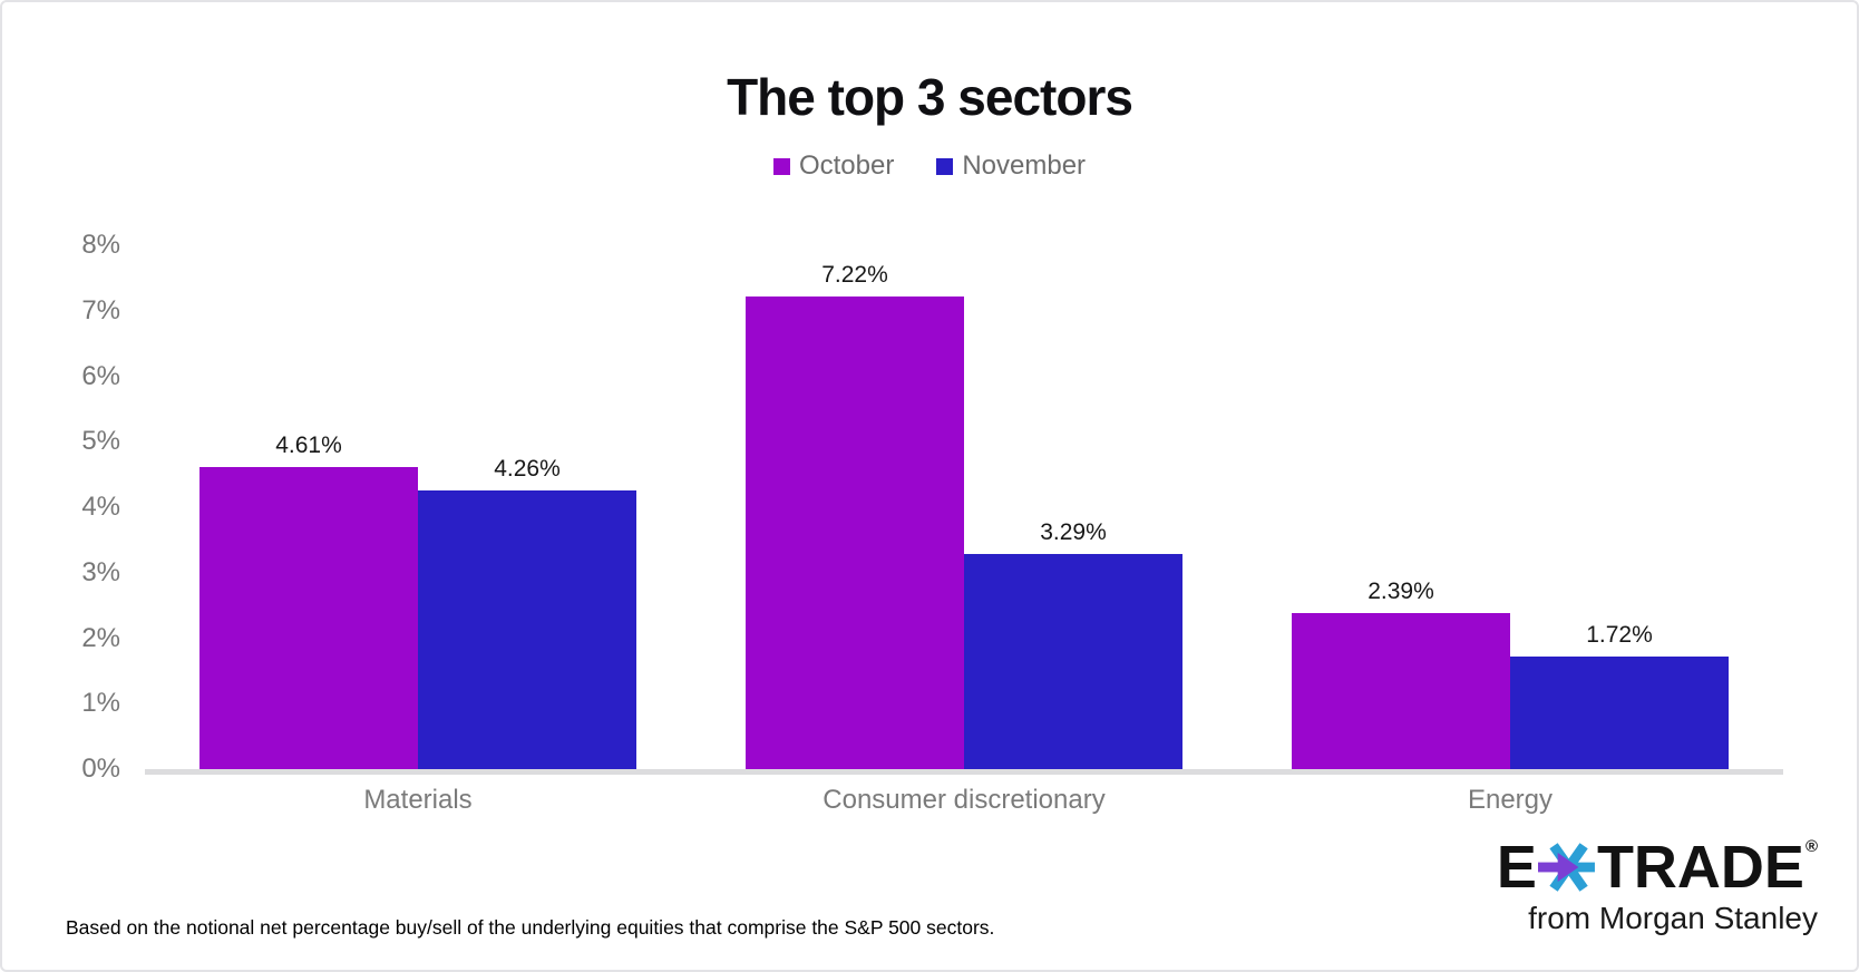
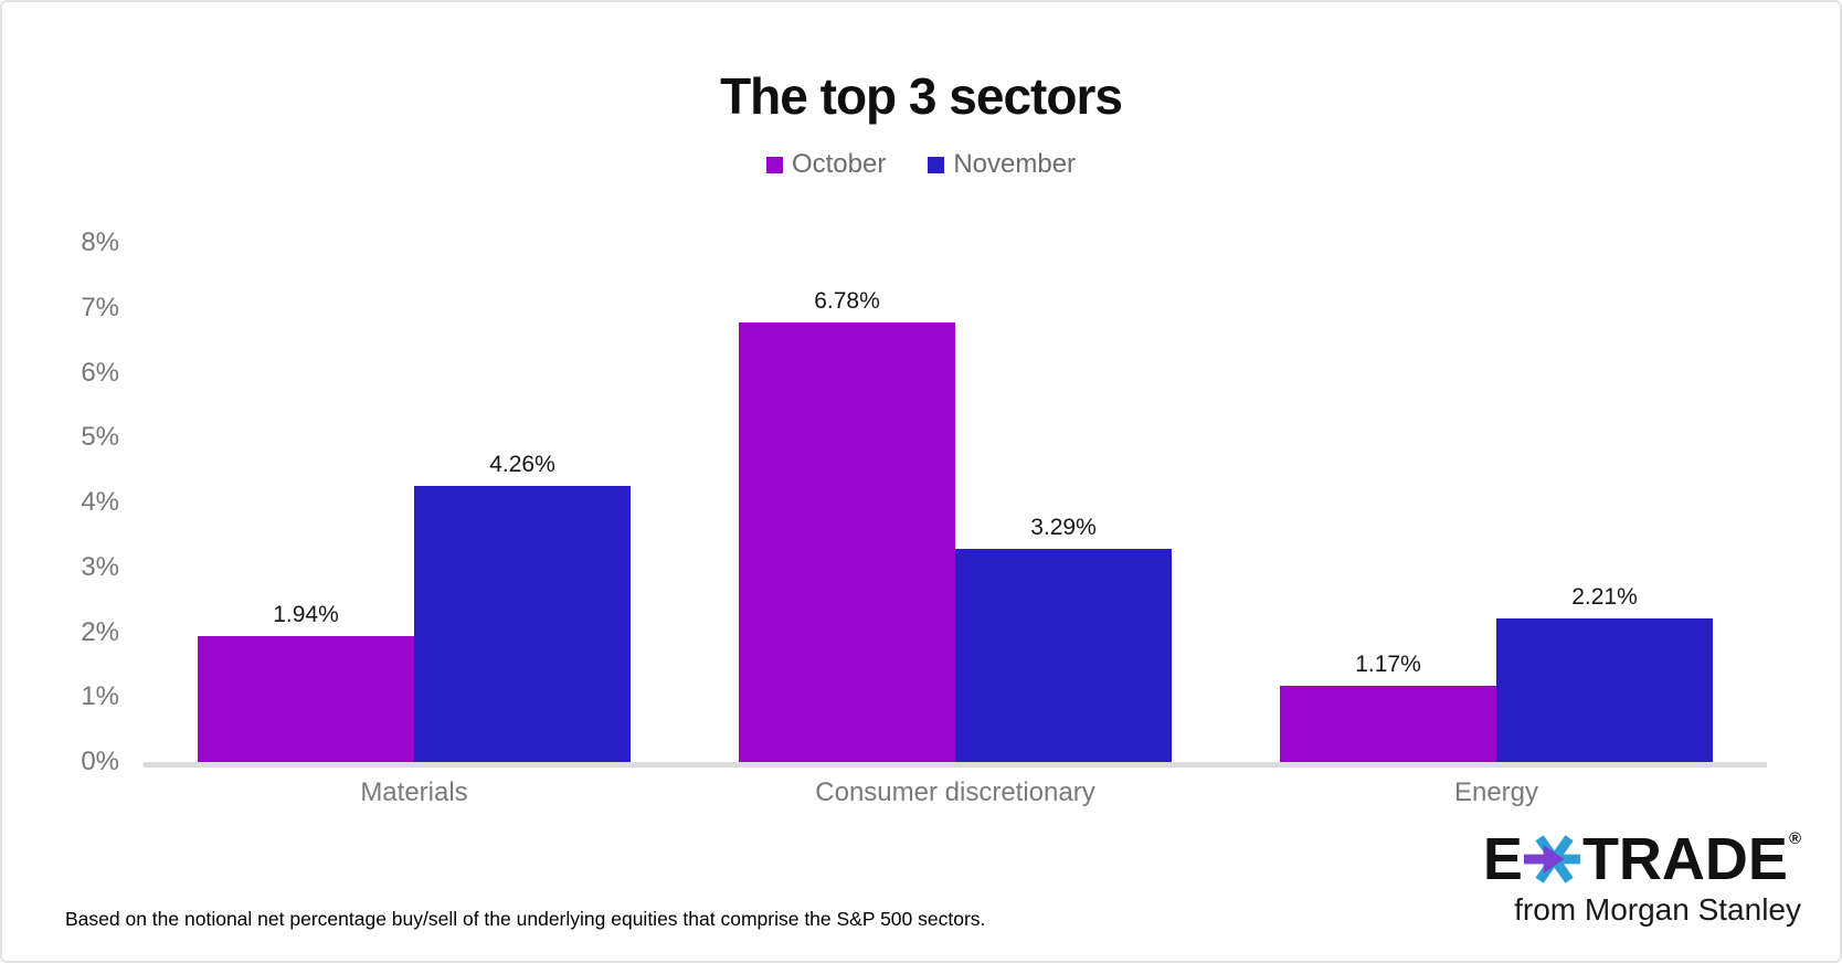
October/Materials: 4.61% -> 1.94%
October/Consumer discretionary: 7.22% -> 6.78%
October/Energy: 2.39% -> 1.17%
November/Energy: 1.72% -> 2.21%
